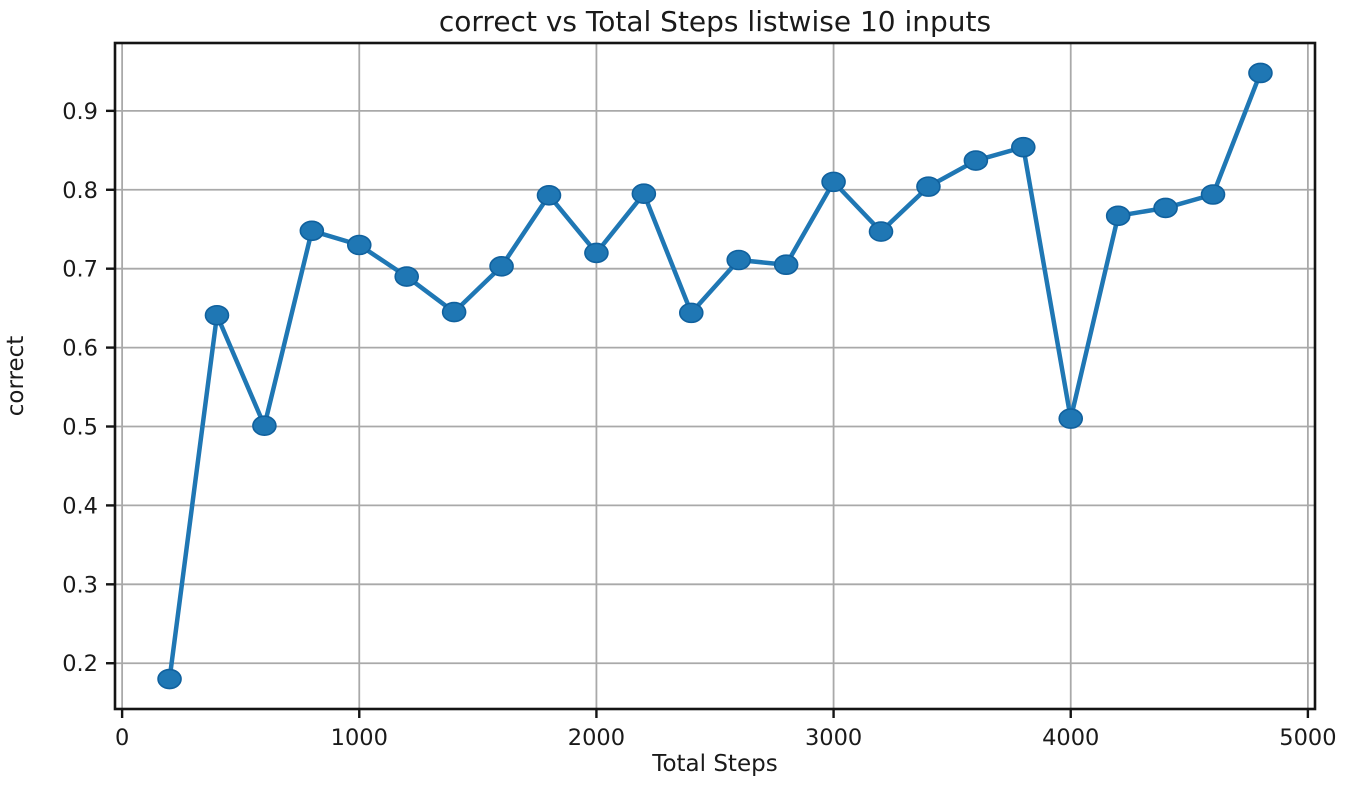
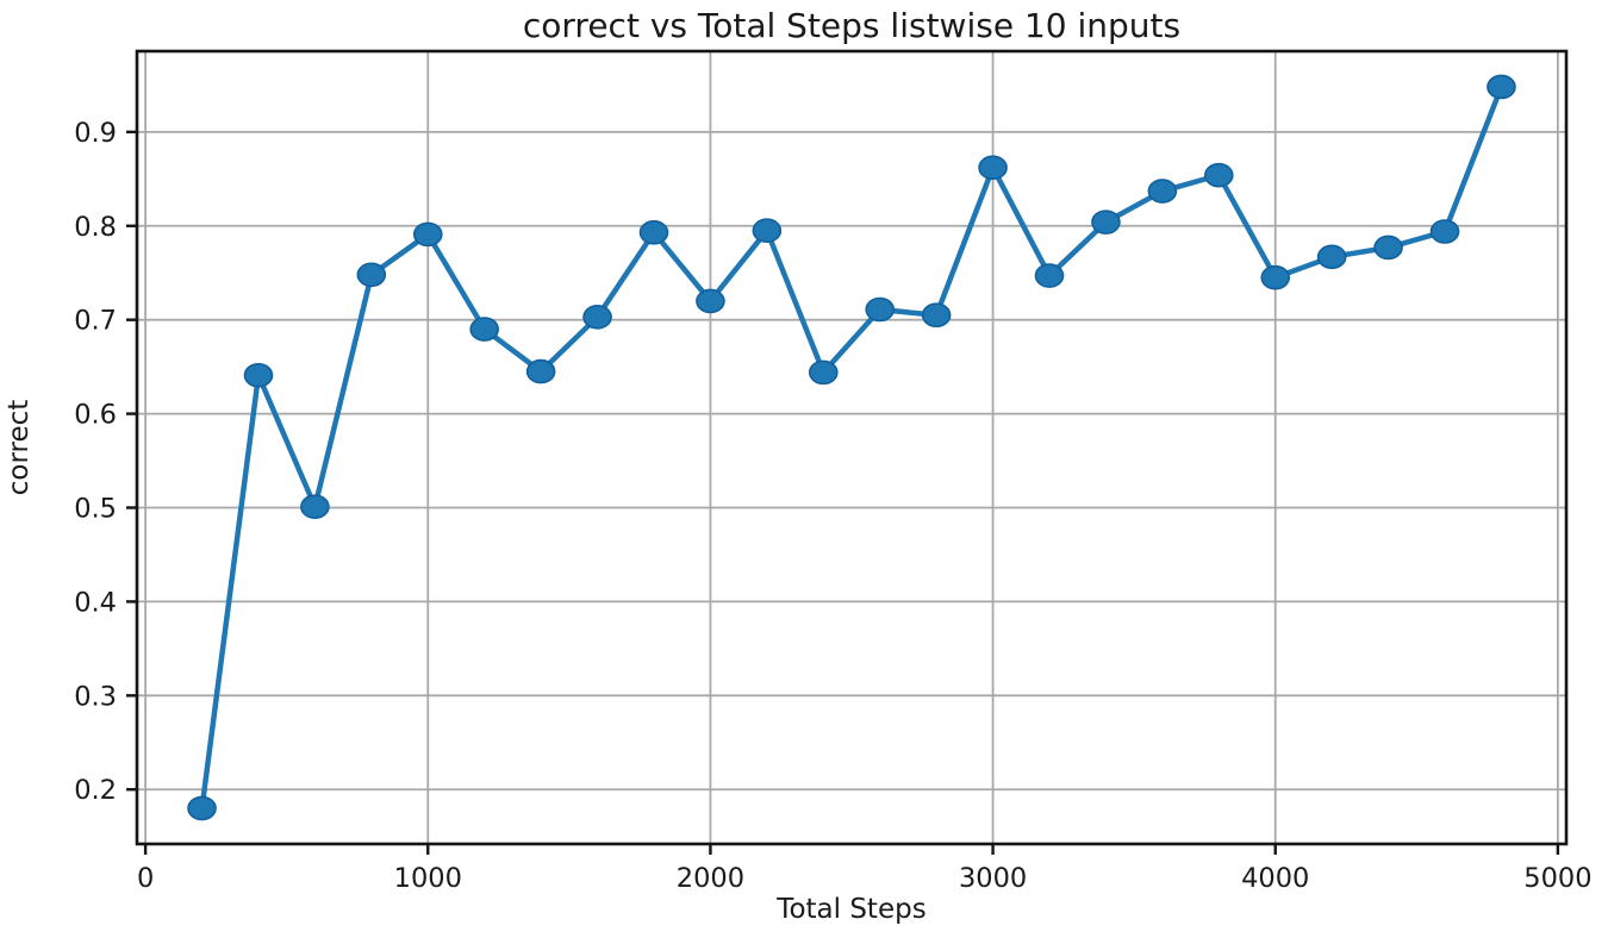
1000: 0.73 -> 0.79
3000: 0.81 -> 0.86
4000: 0.51 -> 0.74
